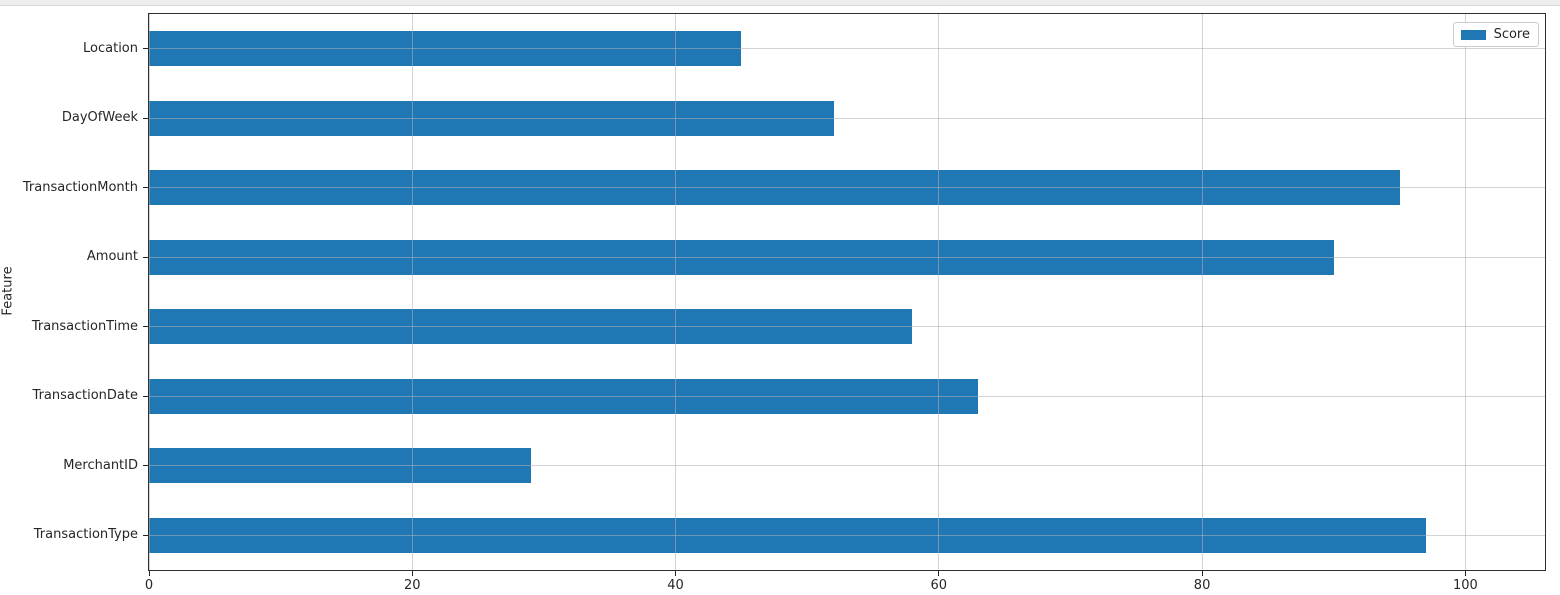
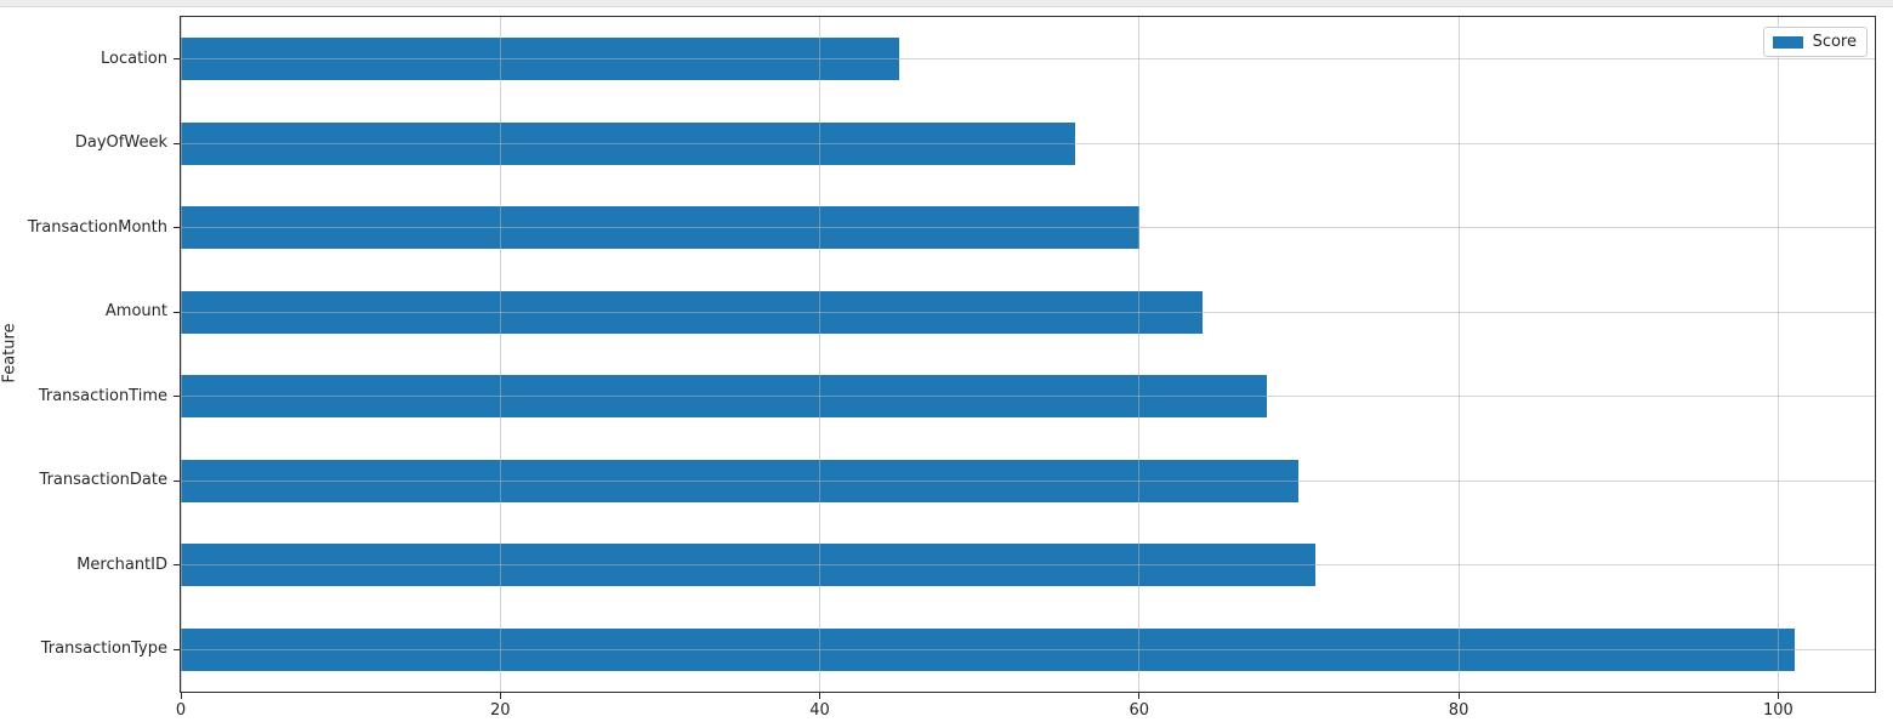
DayOfWeek: 52 -> 56
TransactionMonth: 95 -> 60
Amount: 90 -> 64
TransactionTime: 58 -> 68
TransactionDate: 63 -> 70
MerchantID: 29 -> 71
TransactionType: 97 -> 101
